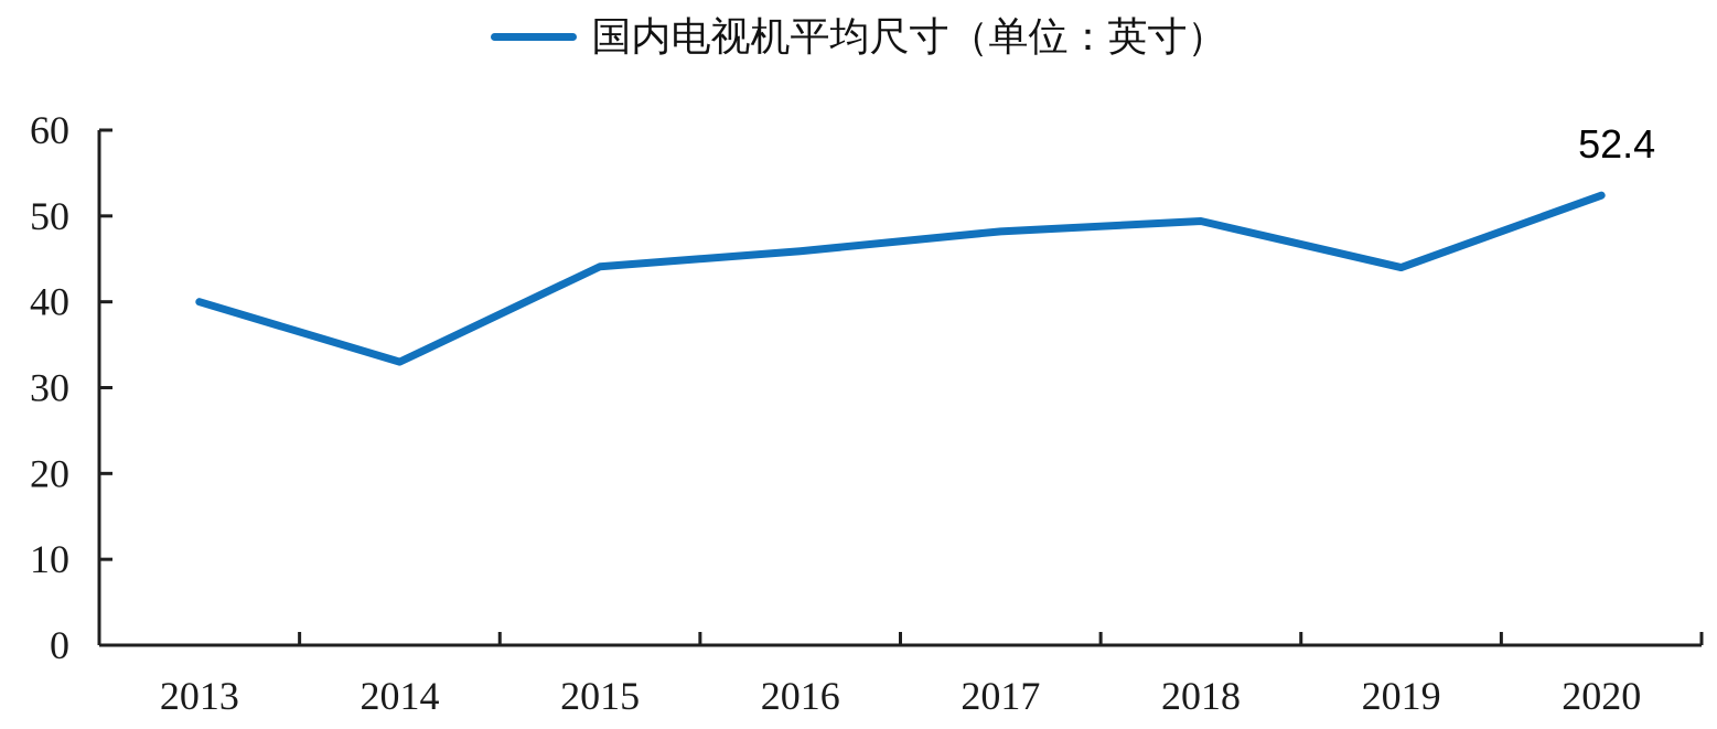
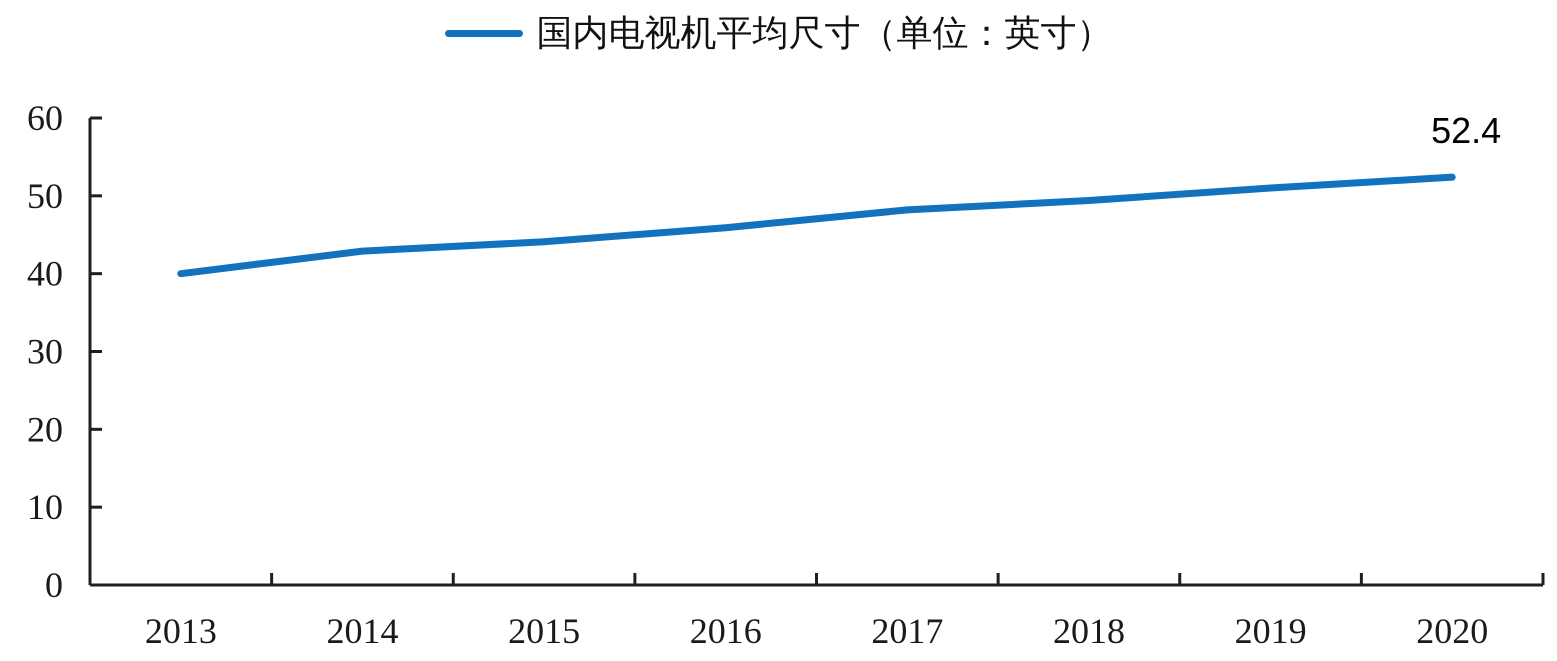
2014: 33 -> 43
2019: 44 -> 51
